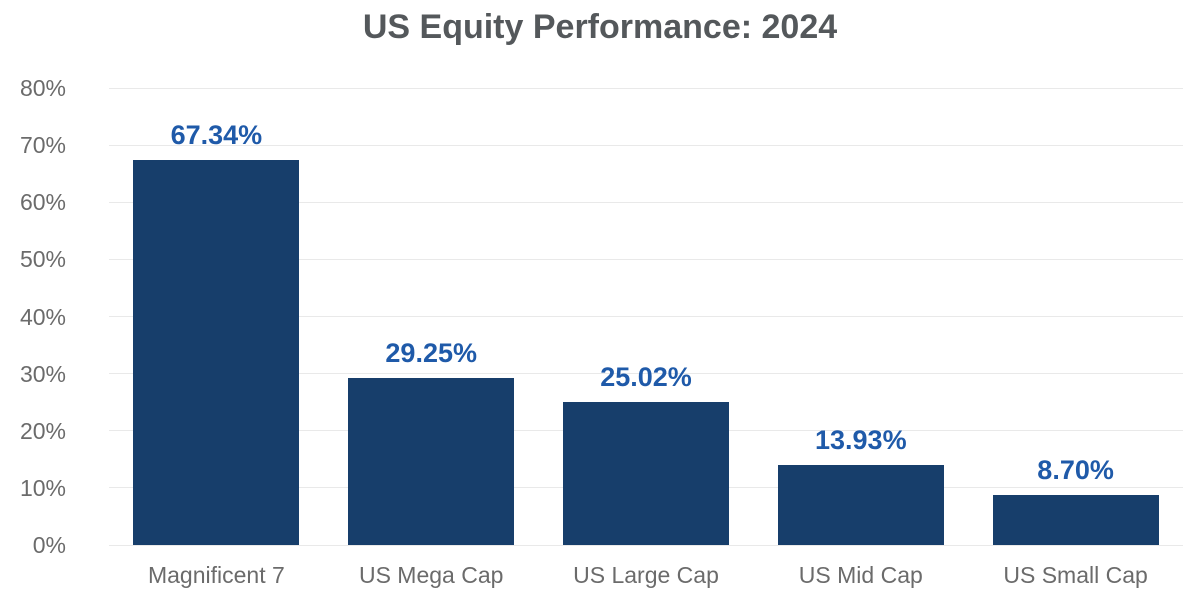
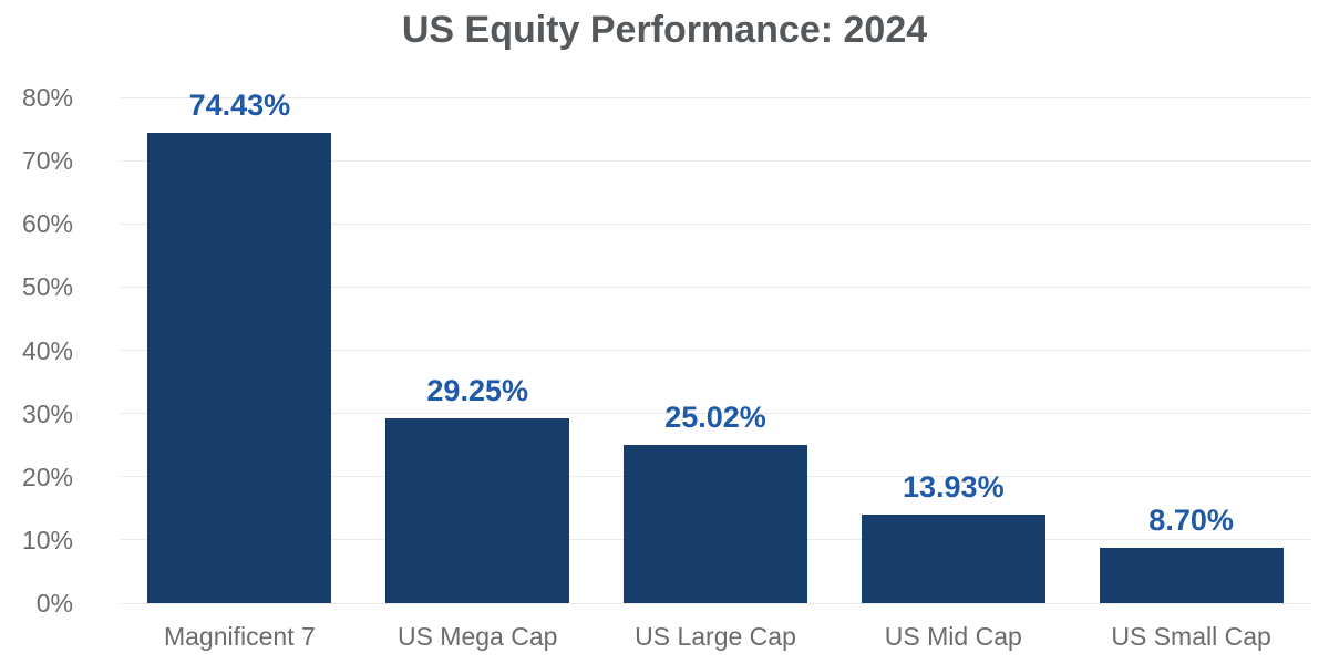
Magnificent 7: 67.34% -> 74.43%
